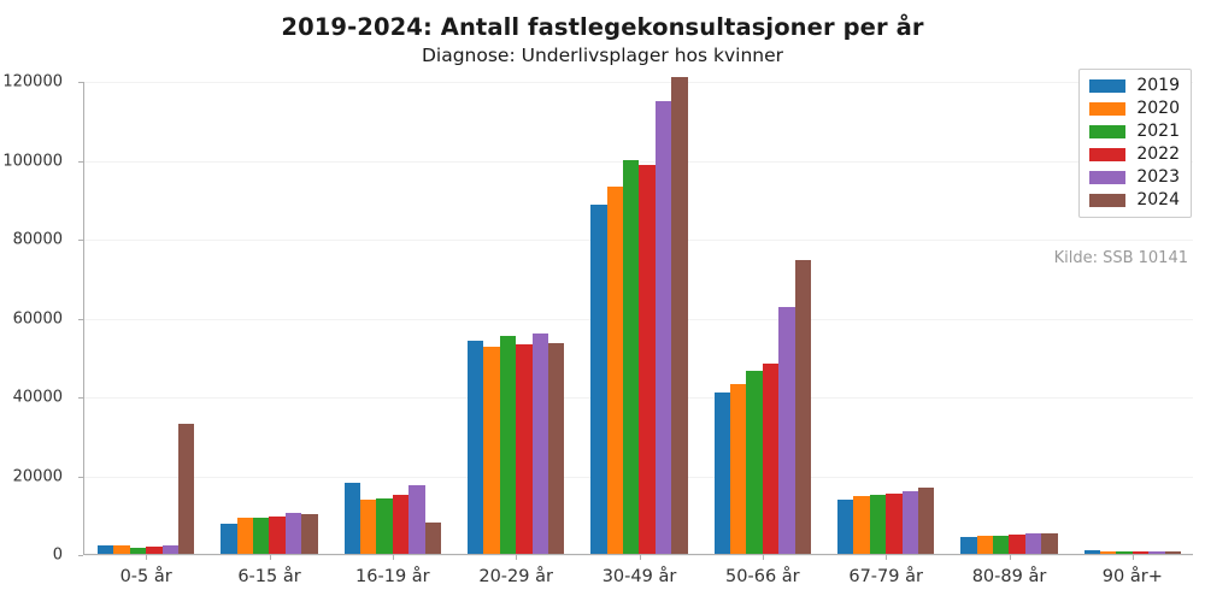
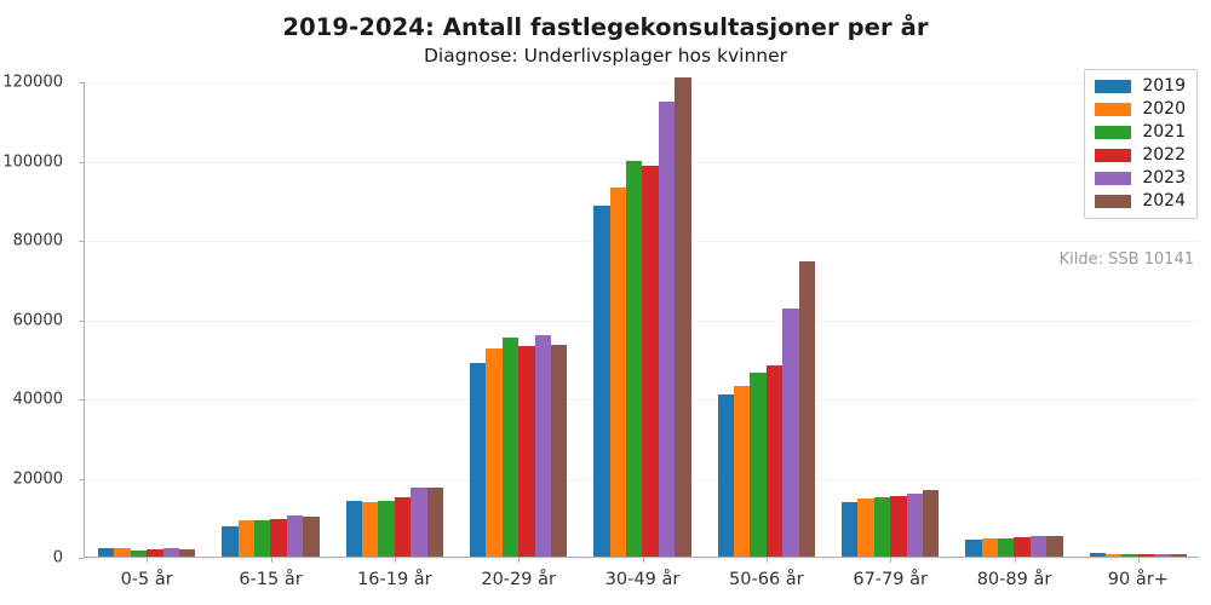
2024/0-5 år: 33000 -> 2000
2019/16-19 år: 18000 -> 14000
2024/16-19 år: 8000 -> 17000
2019/20-29 år: 54000 -> 49000
